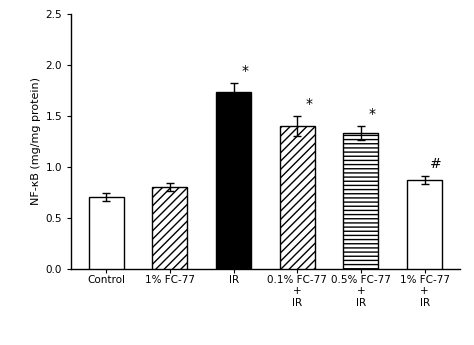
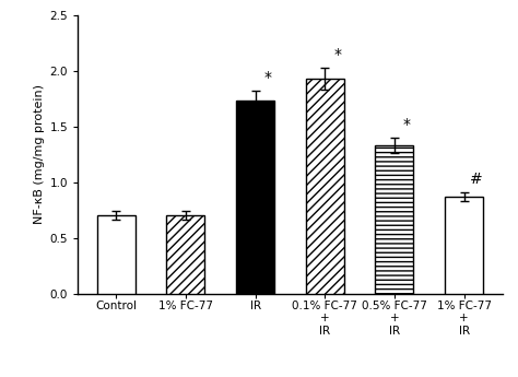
1% FC-77: 0.80 -> 0.70
0.1% FC-77 + IR: 1.40 -> 1.93
